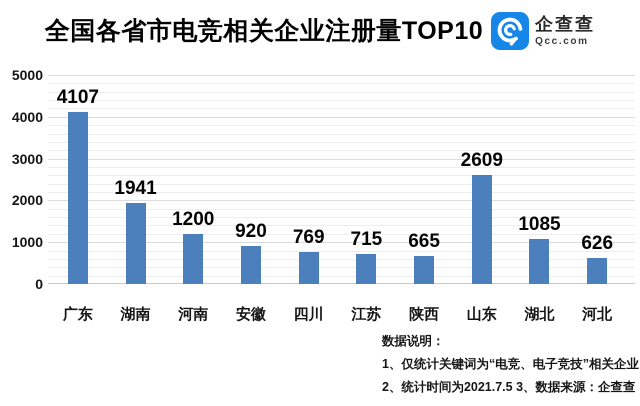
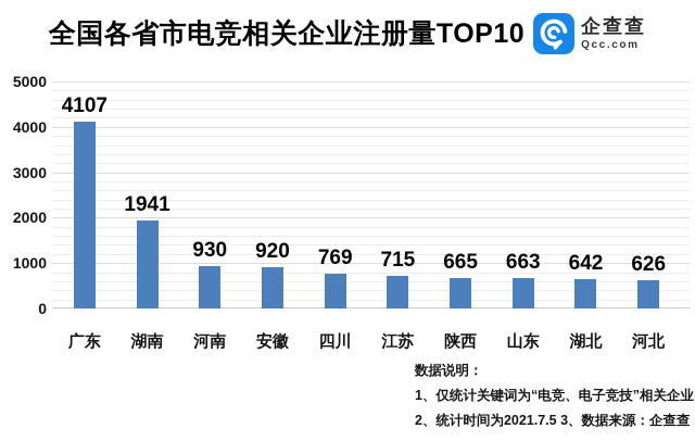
河南: 1200 -> 930
山东: 2609 -> 663
湖北: 1085 -> 642
